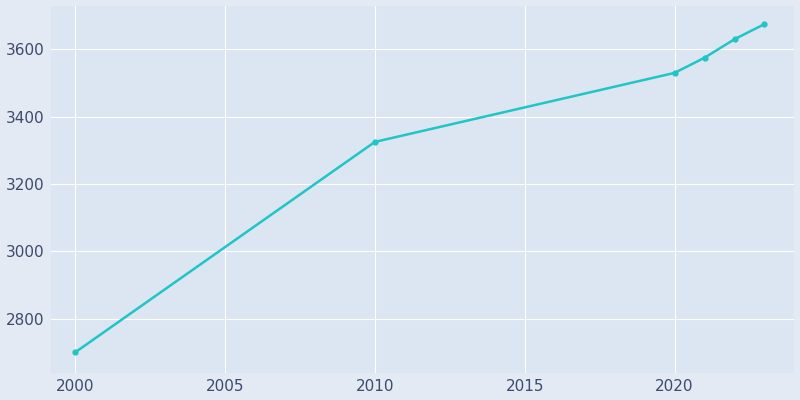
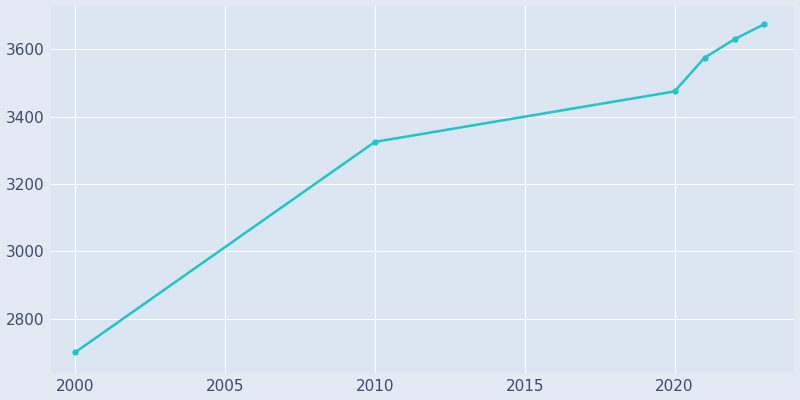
2020: 3530 -> 3475
